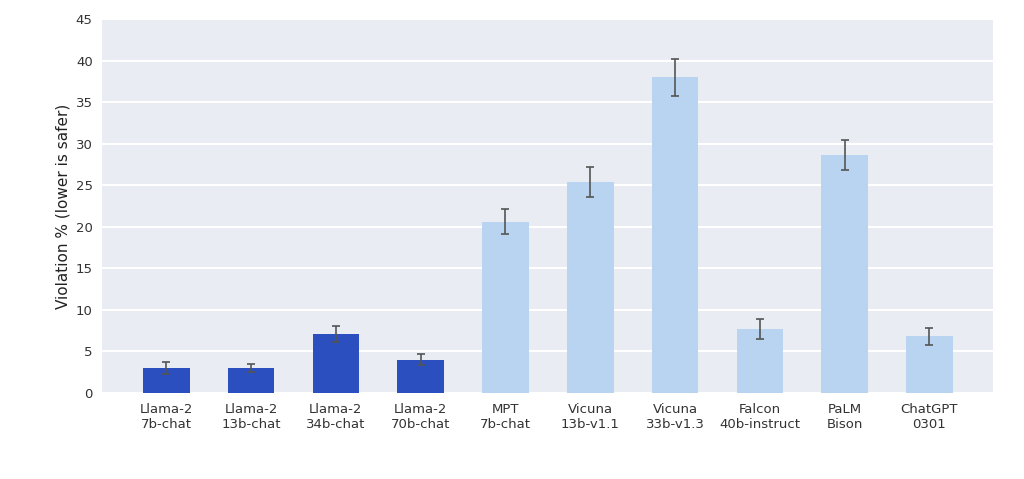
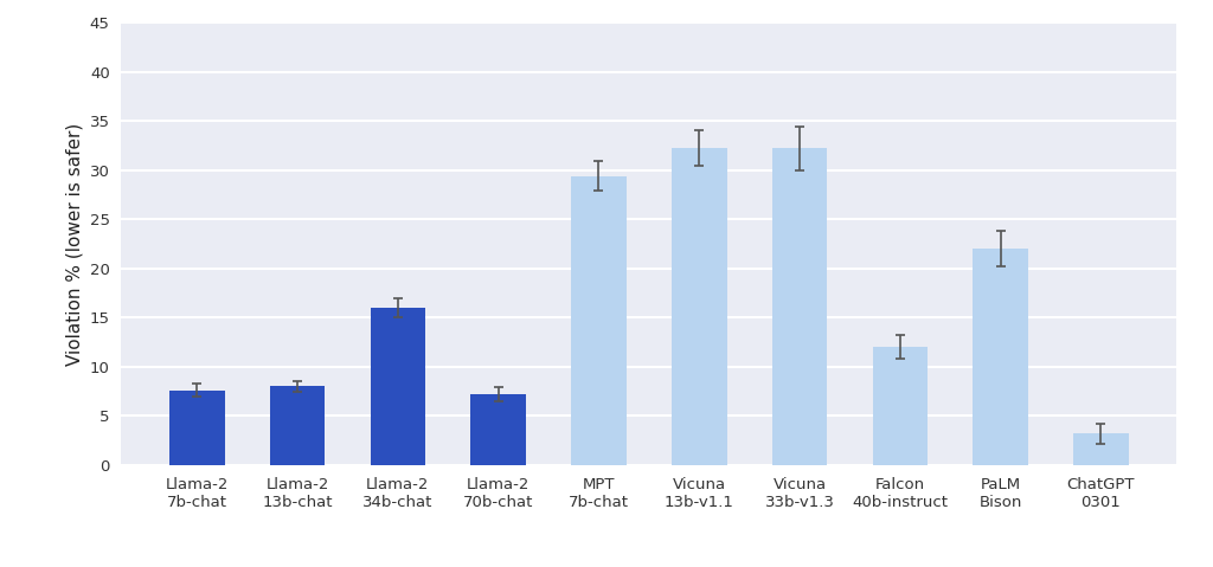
Llama-2 7b-chat: 3.0 -> 7.6
Llama-2 13b-chat: 3.0 -> 8.0
Llama-2 34b-chat: 7.1 -> 16.0
Llama-2 70b-chat: 4.0 -> 7.2
MPT 7b-chat: 20.6 -> 29.4
Vicuna 13b-v1.1: 25.4 -> 32.2
Vicuna 33b-v1.3: 38.0 -> 32.2
Falcon 40b-instruct: 7.7 -> 12.0
PaLM Bison: 28.6 -> 22.0
ChatGPT 0301: 6.8 -> 3.2
